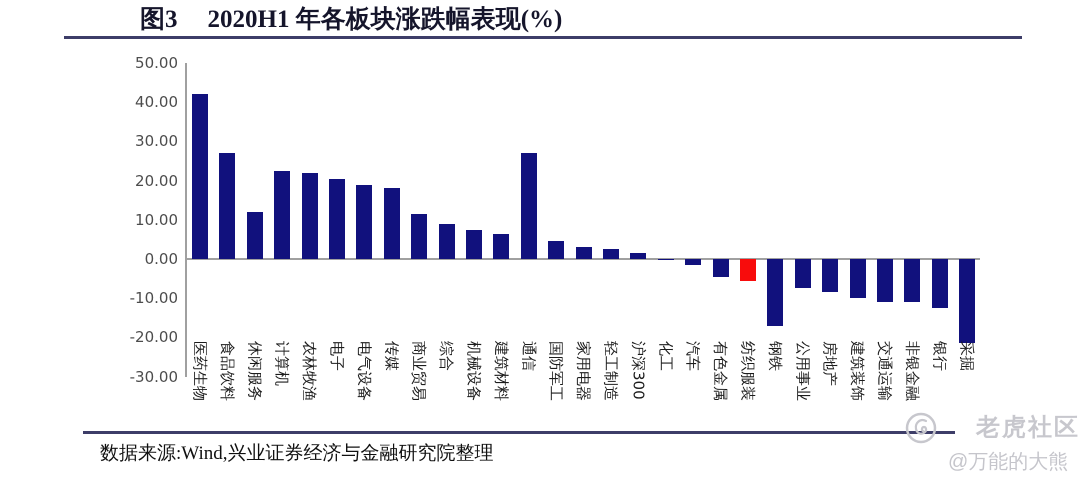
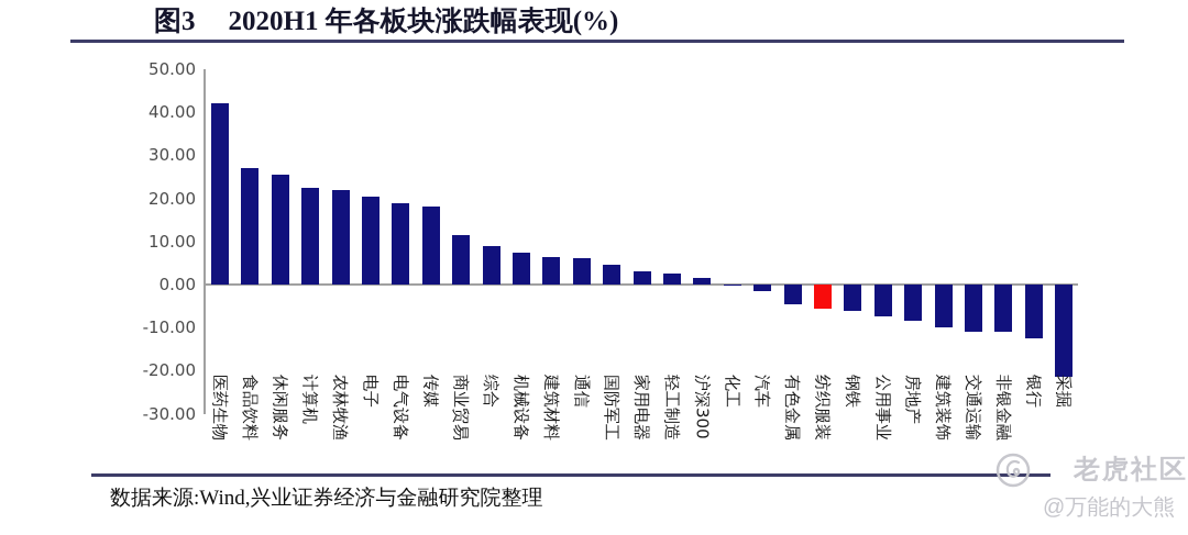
休闲服务: 12 -> 26
通信: 27 -> 6
钢铁: -17 -> -6
